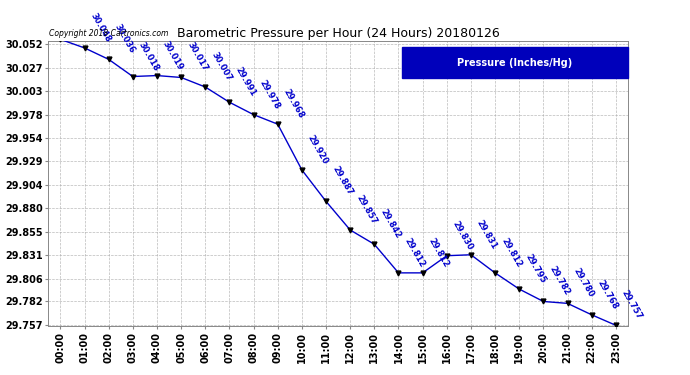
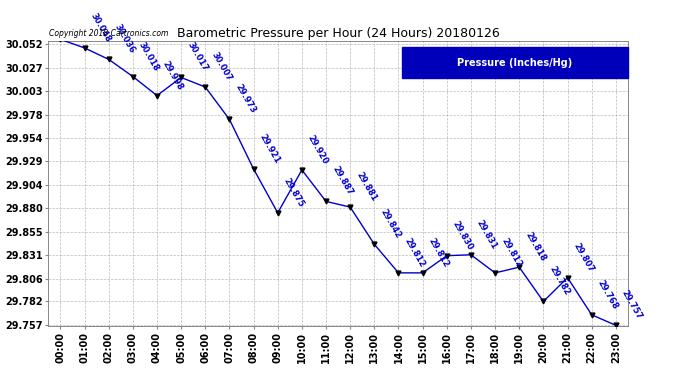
04:00: 30.019 -> 29.998
07:00: 29.991 -> 29.973
08:00: 29.978 -> 29.921
09:00: 29.968 -> 29.875
12:00: 29.857 -> 29.881
19:00: 29.795 -> 29.818
21:00: 29.780 -> 29.807
